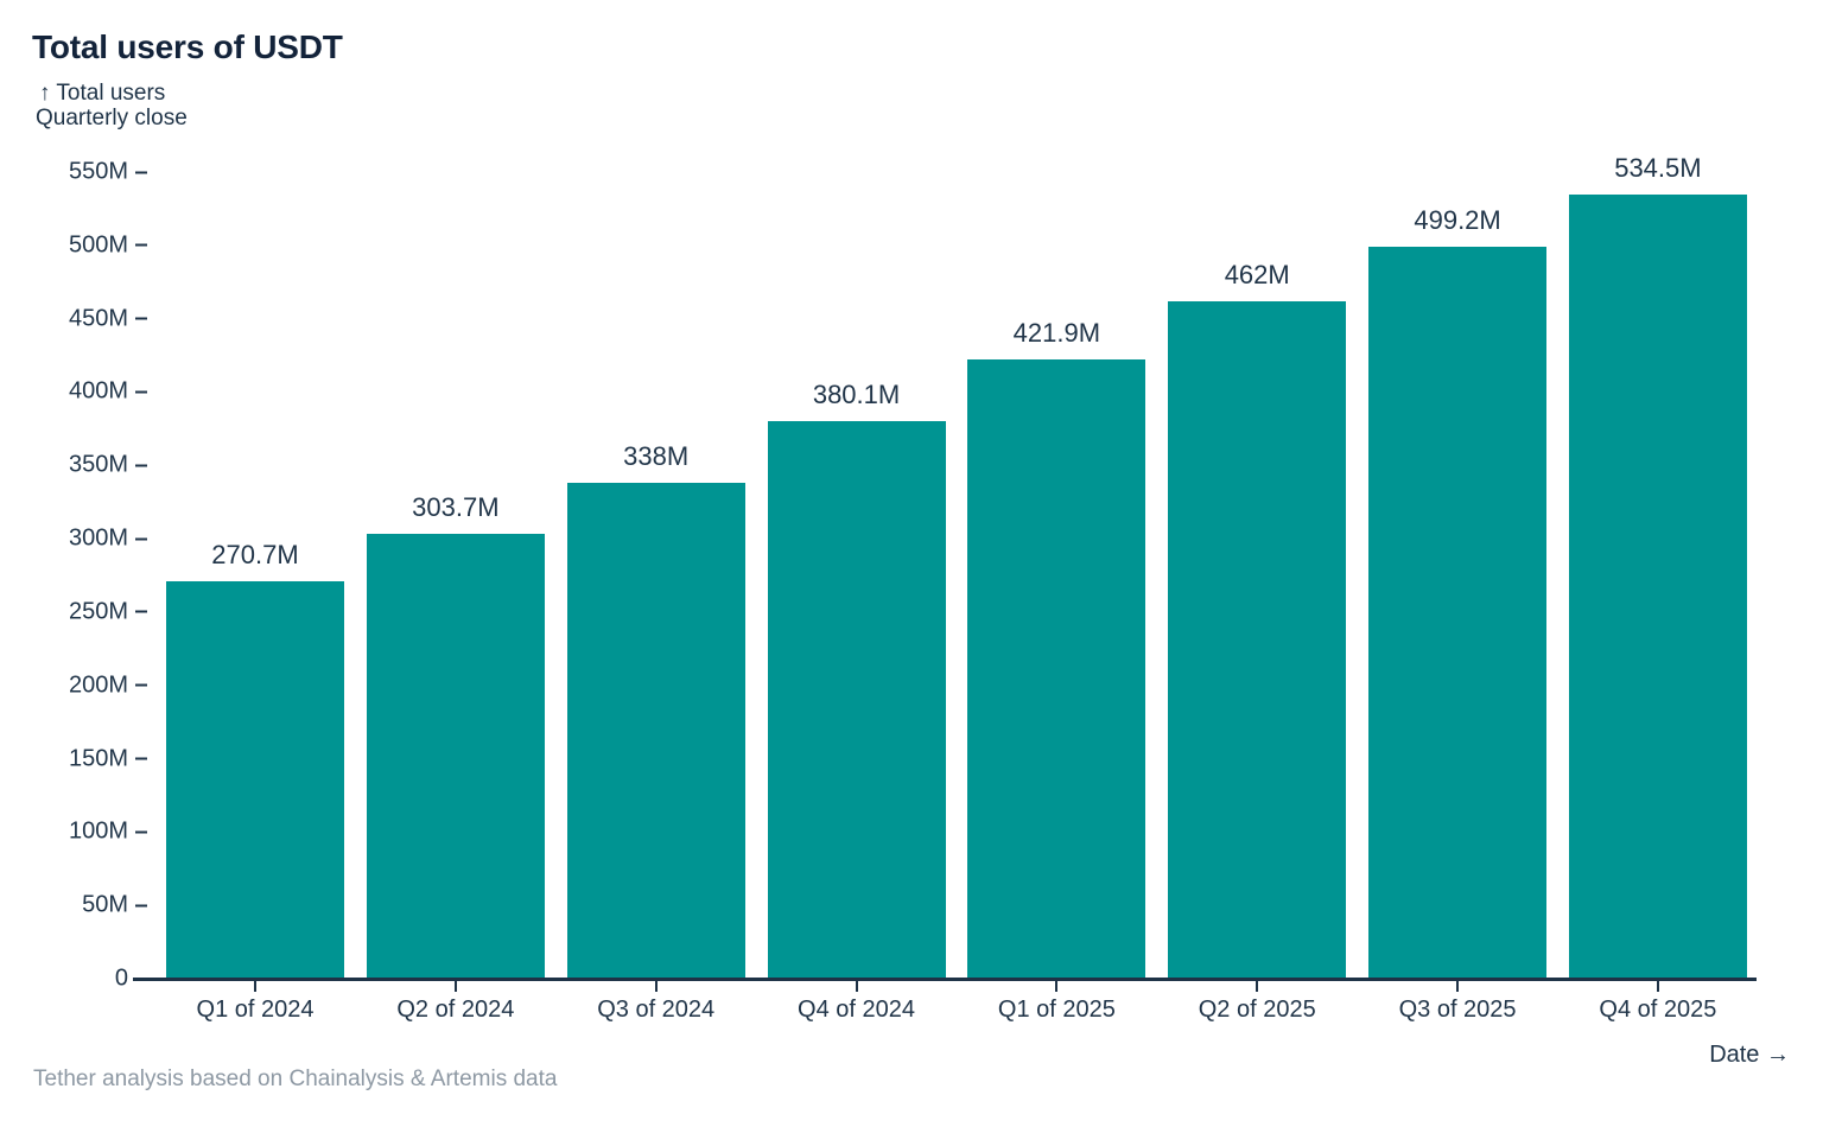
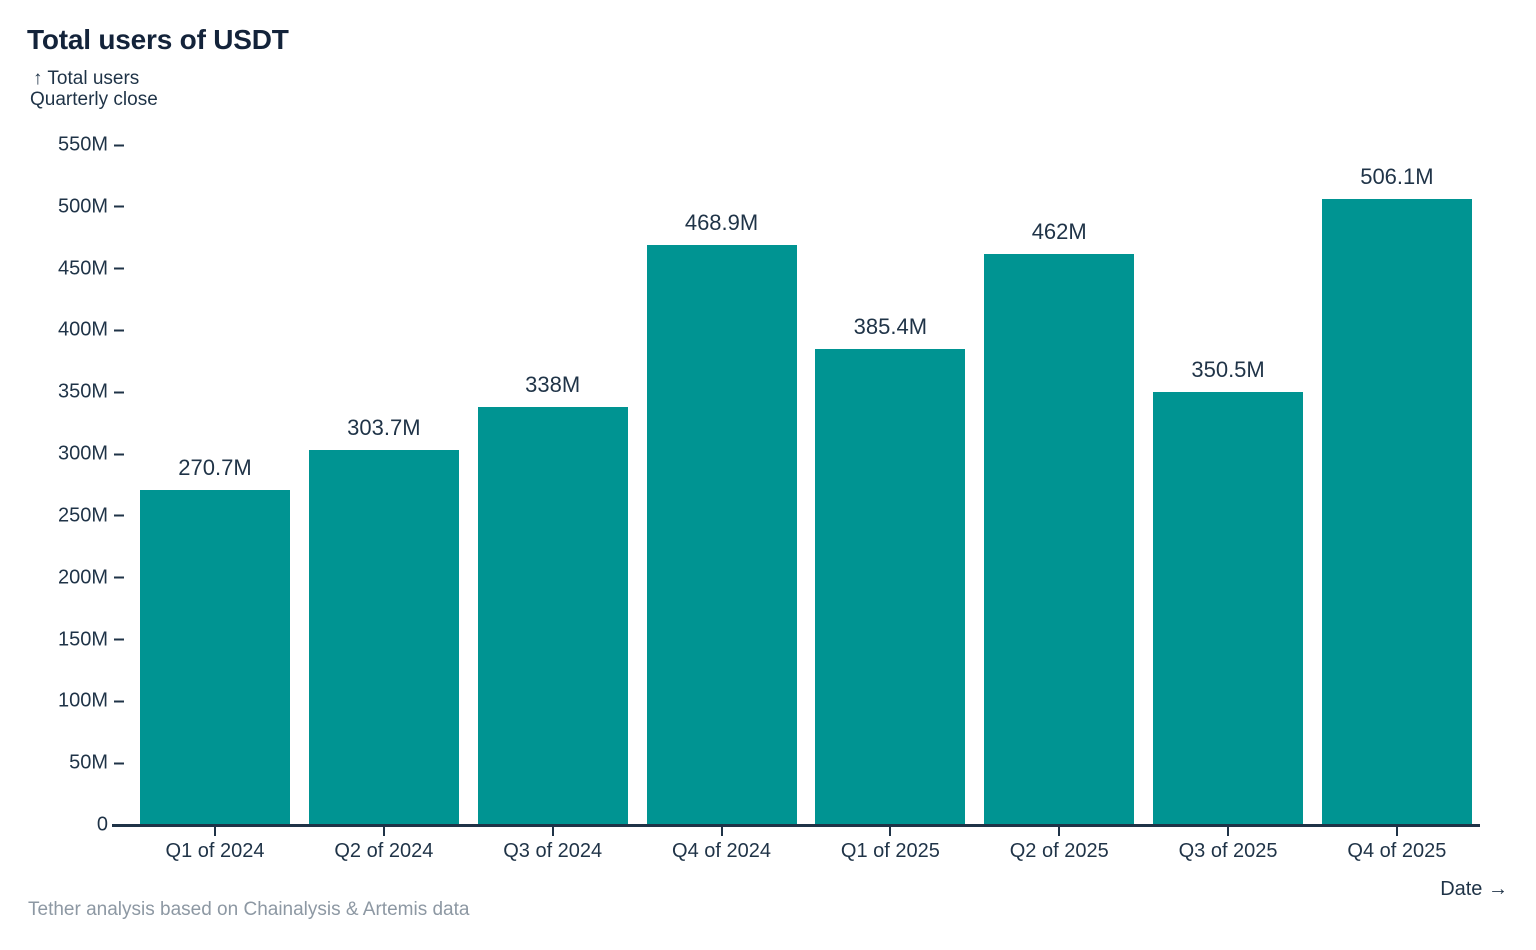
Q4 of 2024: 380.1M -> 468.9M
Q1 of 2025: 421.9M -> 385.4M
Q3 of 2025: 499.2M -> 350.5M
Q4 of 2025: 534.5M -> 506.1M
